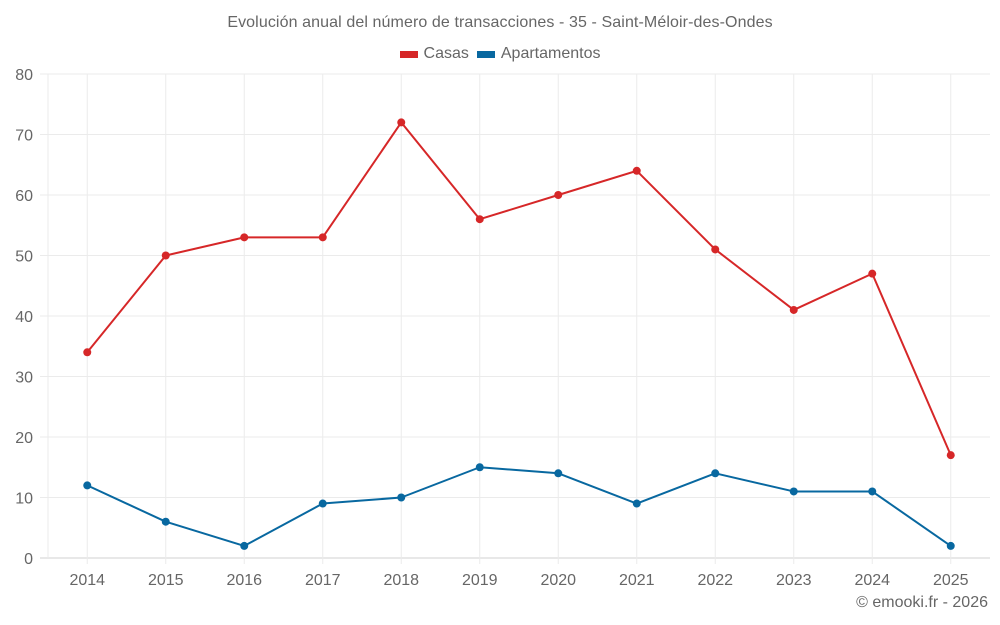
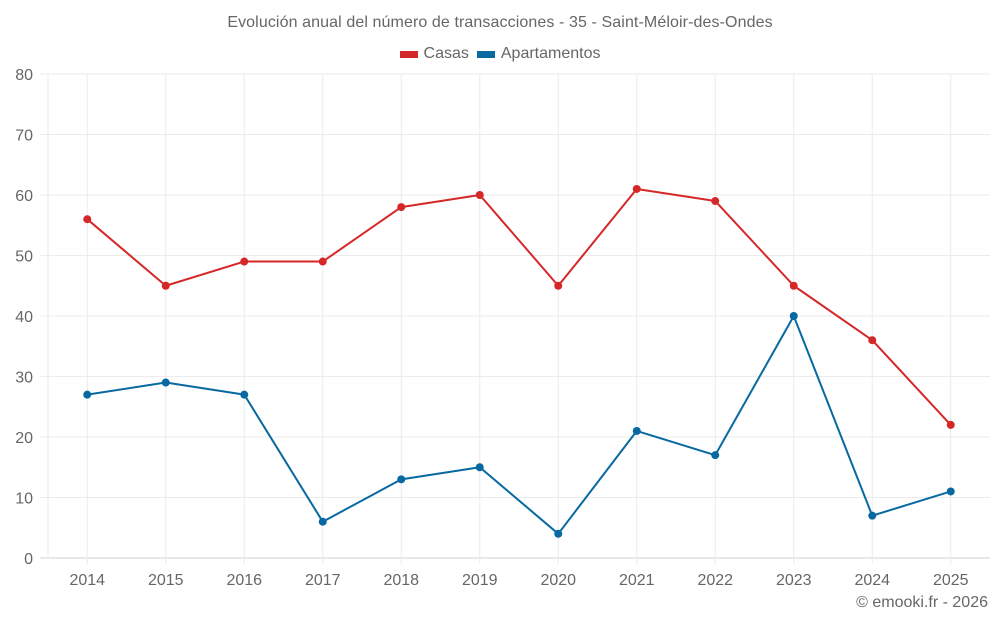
Casas/2014: 34 -> 56
Apartamentos/2014: 12 -> 27
Casas/2015: 50 -> 45
Apartamentos/2015: 6 -> 29
Casas/2016: 53 -> 49
Apartamentos/2016: 2 -> 27
Casas/2017: 53 -> 49
Apartamentos/2017: 9 -> 6
Casas/2018: 72 -> 58
Apartamentos/2018: 10 -> 13
Casas/2019: 56 -> 60
Casas/2020: 60 -> 45
Apartamentos/2020: 14 -> 4
Casas/2021: 64 -> 61
Apartamentos/2021: 9 -> 21
Casas/2022: 51 -> 59
Apartamentos/2022: 14 -> 17
Casas/2023: 41 -> 45
Apartamentos/2023: 11 -> 40
Casas/2024: 47 -> 36
Apartamentos/2024: 11 -> 7
Casas/2025: 17 -> 22
Apartamentos/2025: 2 -> 11
